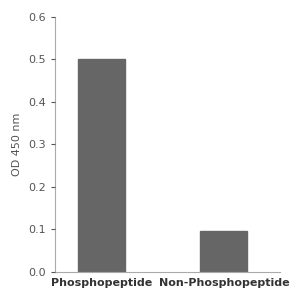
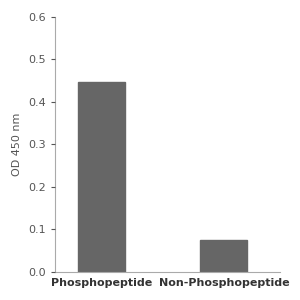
Phosphopeptide: 0.500 -> 0.445
Non-Phosphopeptide: 0.095 -> 0.075
